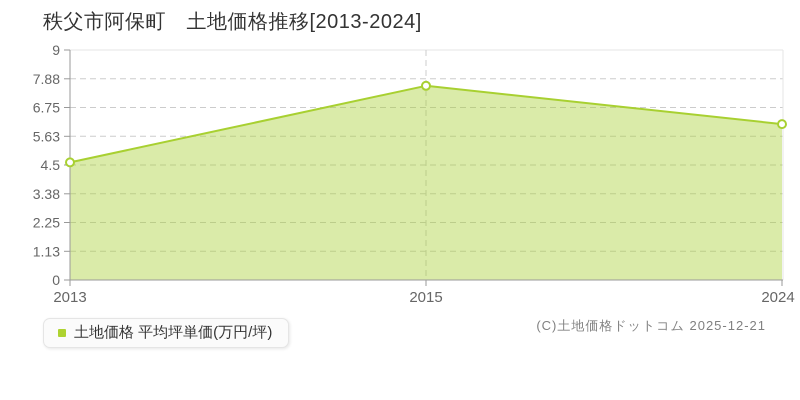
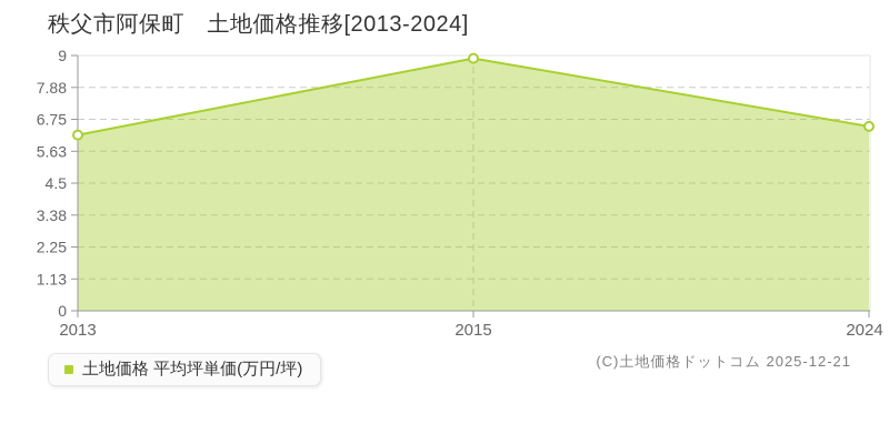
2013: 4.6 -> 6.2
2015: 7.6 -> 8.9
2024: 6.1 -> 6.5
